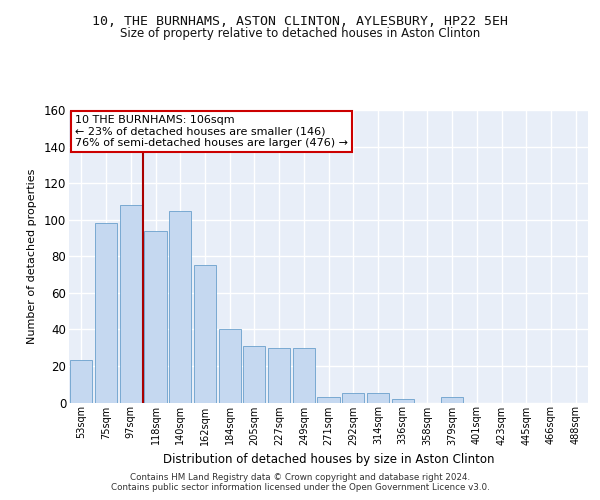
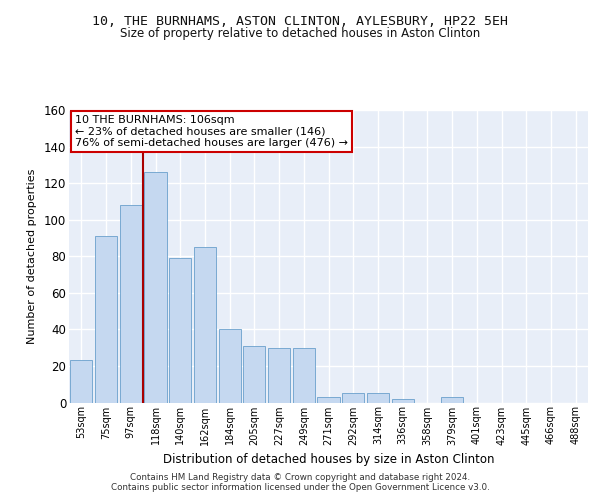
75sqm: 98 -> 91
118sqm: 94 -> 126
140sqm: 105 -> 79
162sqm: 75 -> 85
